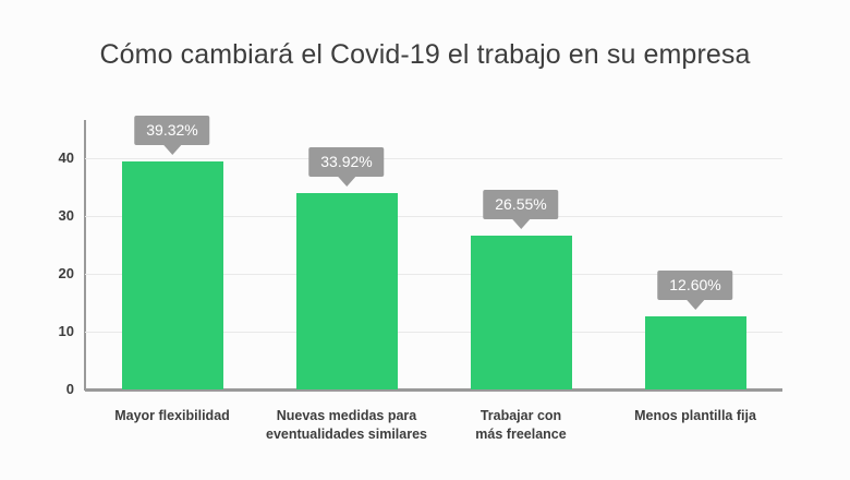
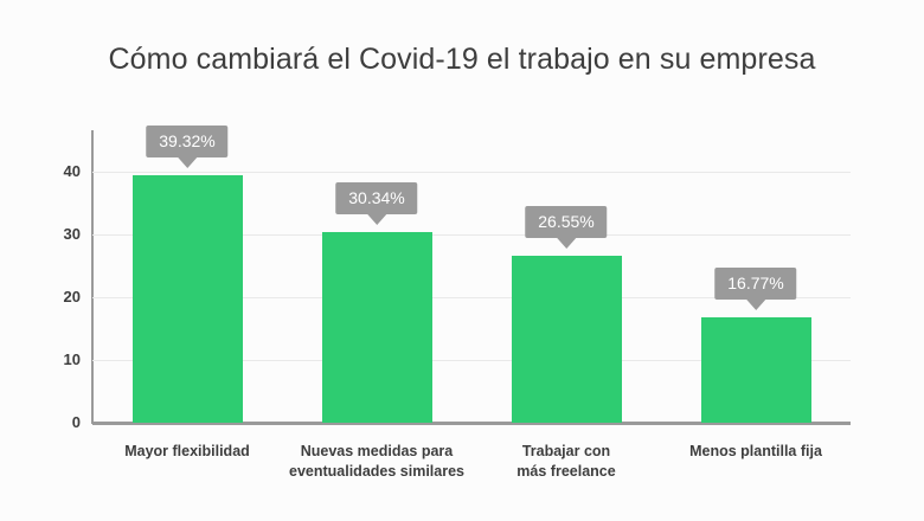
Nuevas medidas para eventualidades similares: 33.92% -> 30.34%
Menos plantilla fija: 12.60% -> 16.77%
